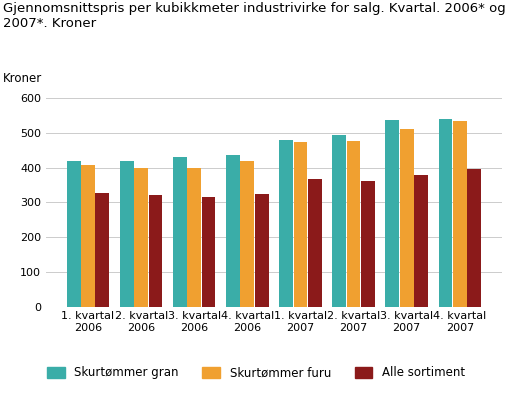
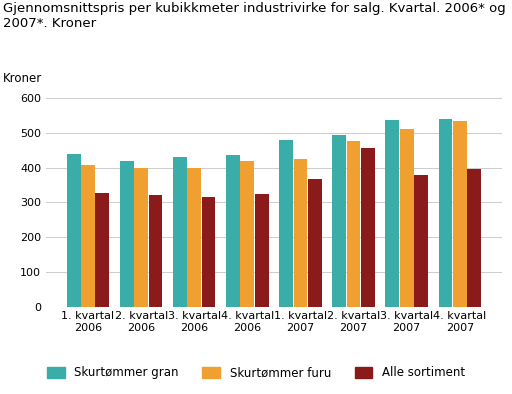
Skurtømmer gran/1. kvartal 2006: 420 -> 440
Skurtømmer furu/1. kvartal 2007: 473 -> 425
Alle sortiment/2. kvartal 2007: 361 -> 455
